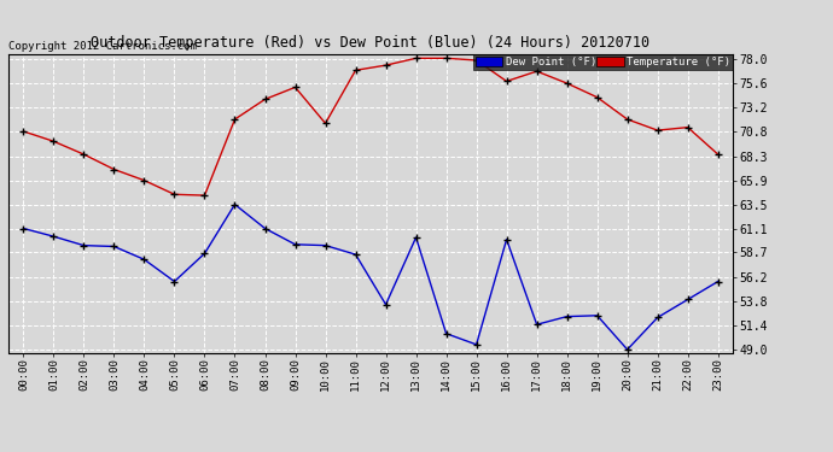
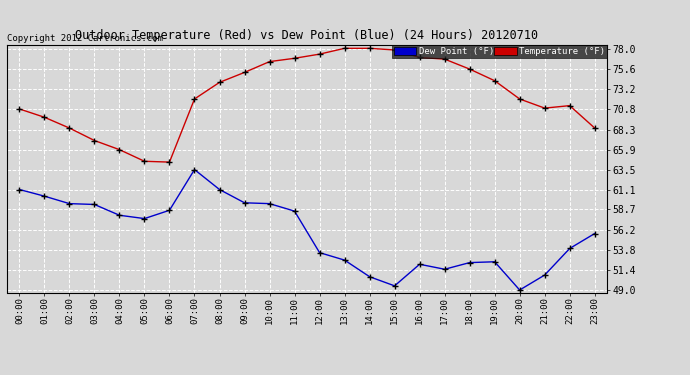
Dew Point (°F)/05:00: 55.8 -> 57.6
Temperature (°F)/10:00: 71.6 -> 76.5
Dew Point (°F)/13:00: 60.2 -> 52.6
Temperature (°F)/16:00: 75.8 -> 77.0
Dew Point (°F)/16:00: 60.0 -> 52.1
Dew Point (°F)/21:00: 52.2 -> 50.8
